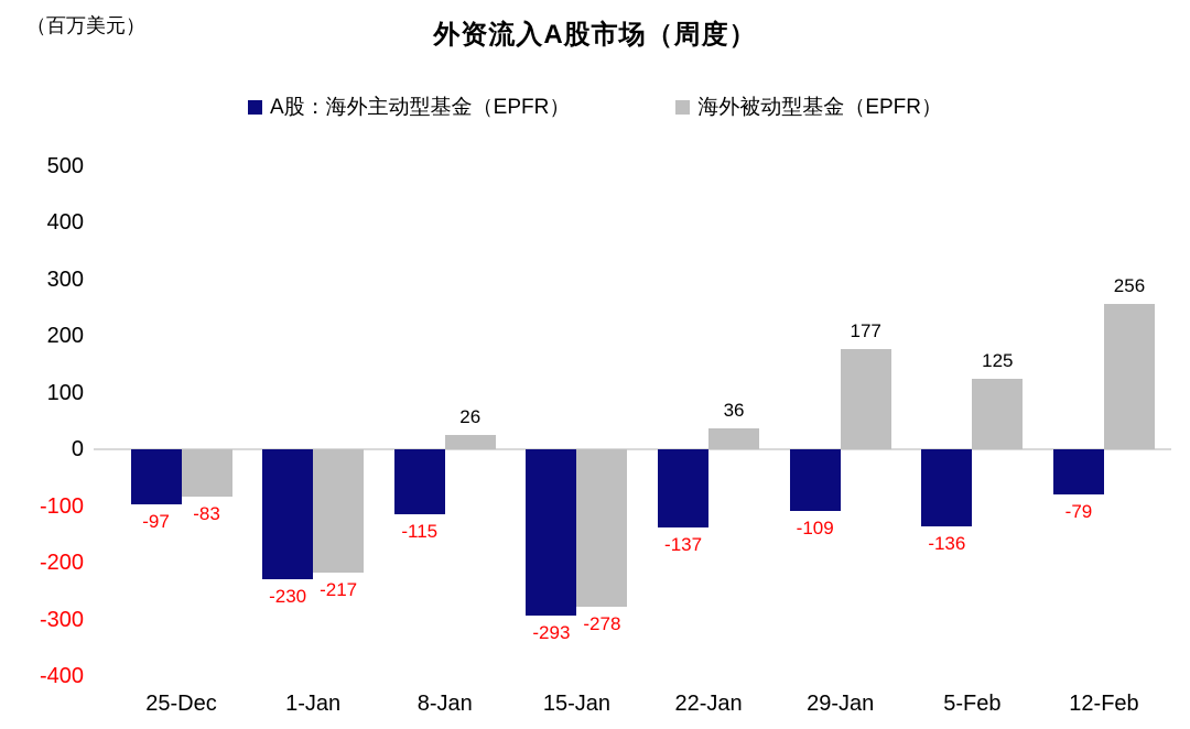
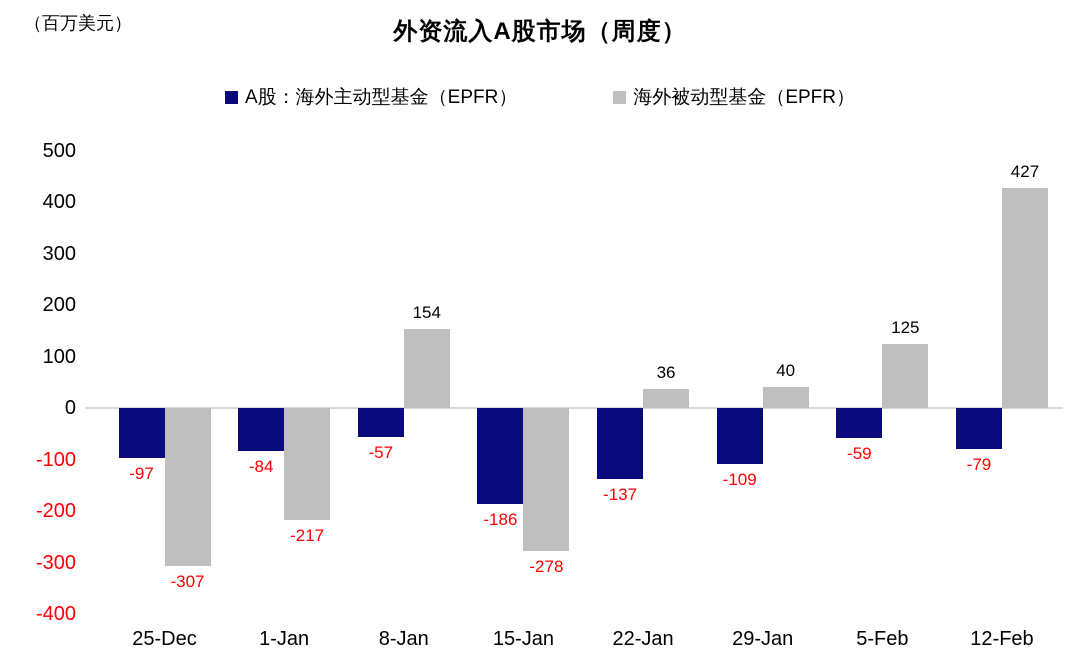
海外被动型基金（EPFR）/25-Dec: -83 -> -307
A股：海外主动型基金（EPFR）/1-Jan: -230 -> -84
A股：海外主动型基金（EPFR）/8-Jan: -115 -> -57
海外被动型基金（EPFR）/8-Jan: 26 -> 154
A股：海外主动型基金（EPFR）/15-Jan: -293 -> -186
海外被动型基金（EPFR）/29-Jan: 177 -> 40
A股：海外主动型基金（EPFR）/5-Feb: -136 -> -59
海外被动型基金（EPFR）/12-Feb: 256 -> 427
